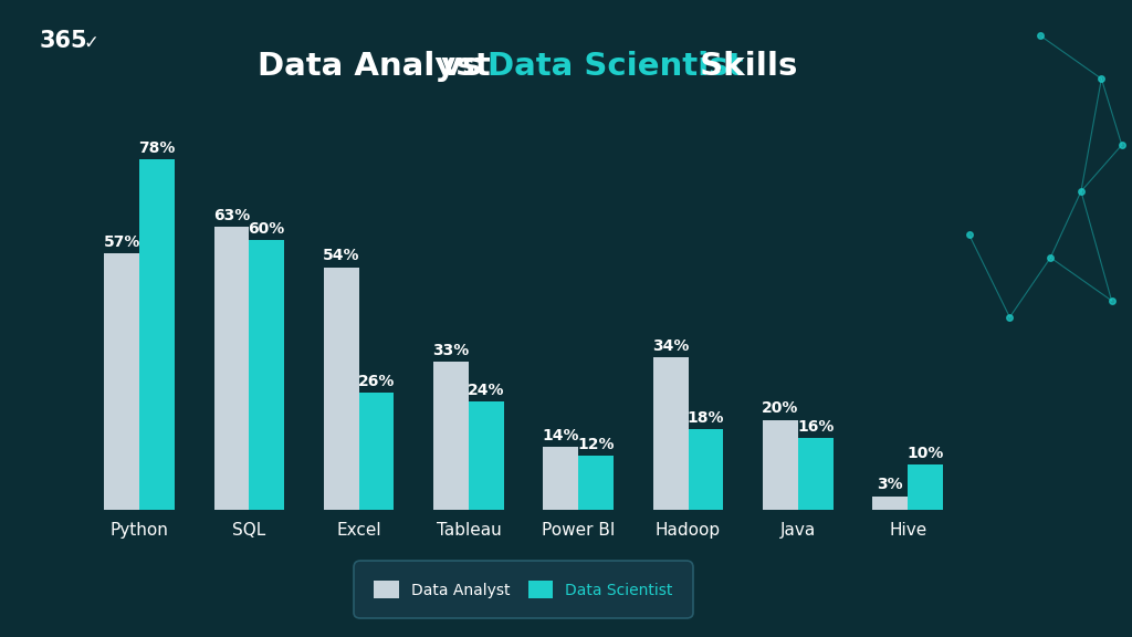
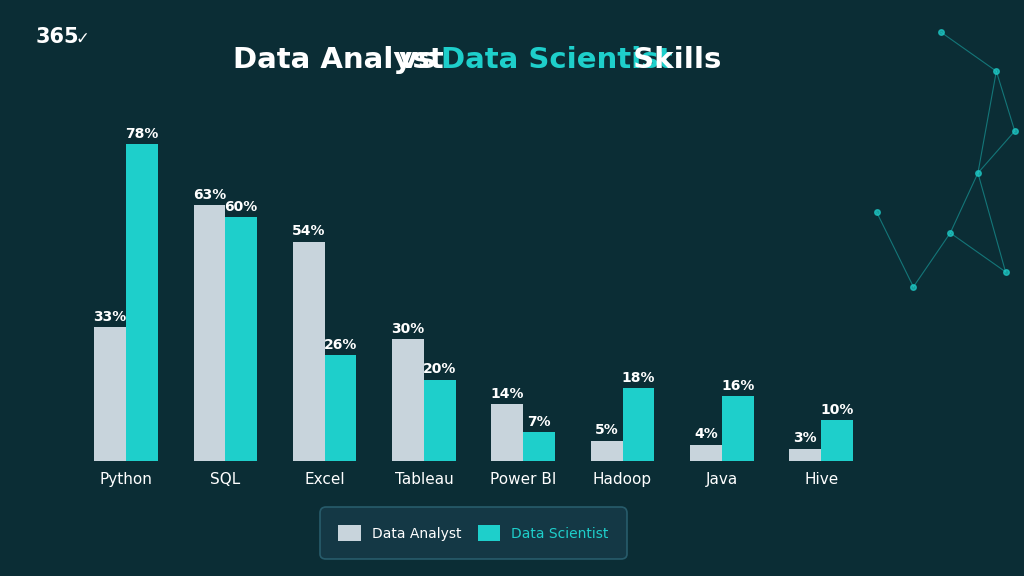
Data Analyst/Python: 57% -> 33%
Data Analyst/Tableau: 33% -> 30%
Data Scientist/Tableau: 24% -> 20%
Data Scientist/Power BI: 12% -> 7%
Data Analyst/Hadoop: 34% -> 5%
Data Analyst/Java: 20% -> 4%
